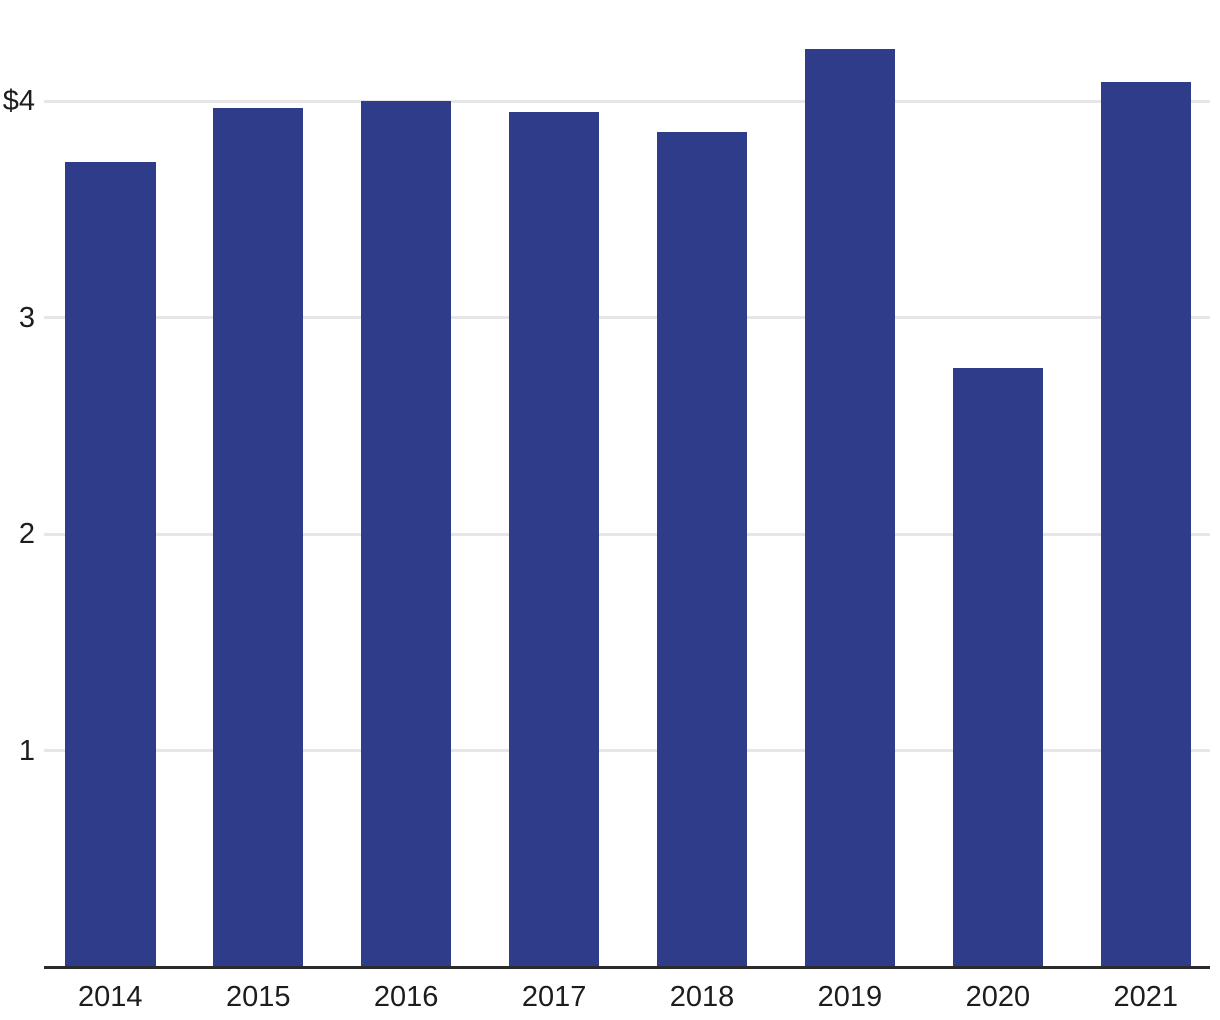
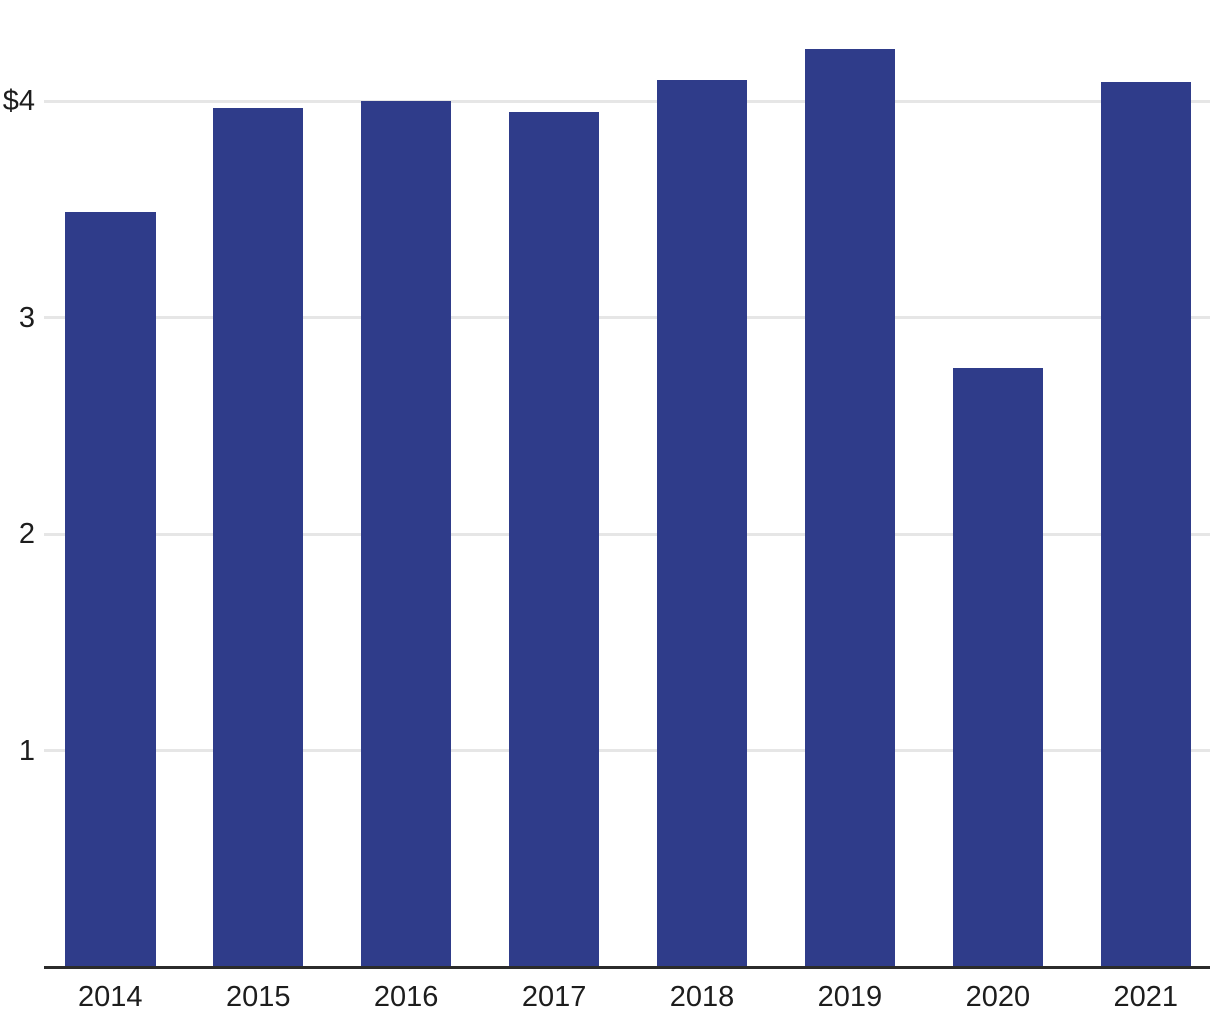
2014: $3.72 -> $3.49
2018: $3.86 -> $4.10
